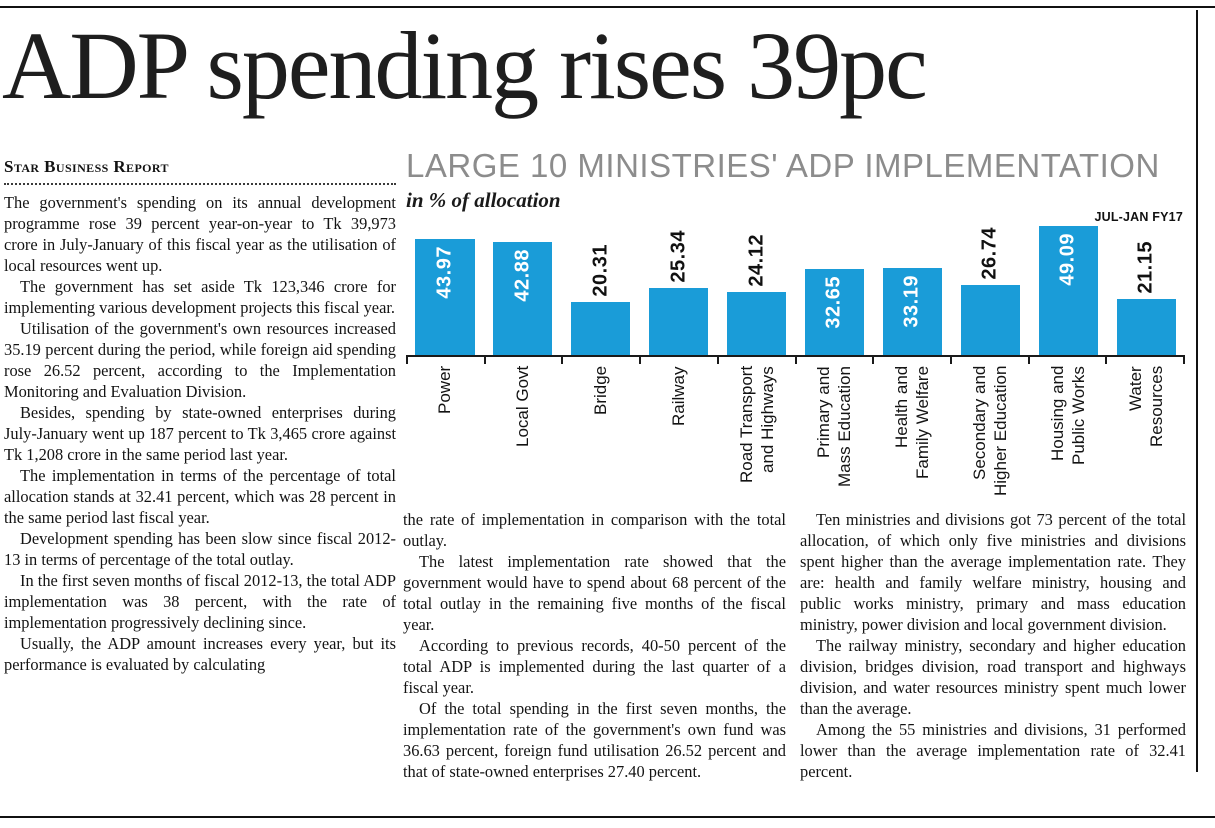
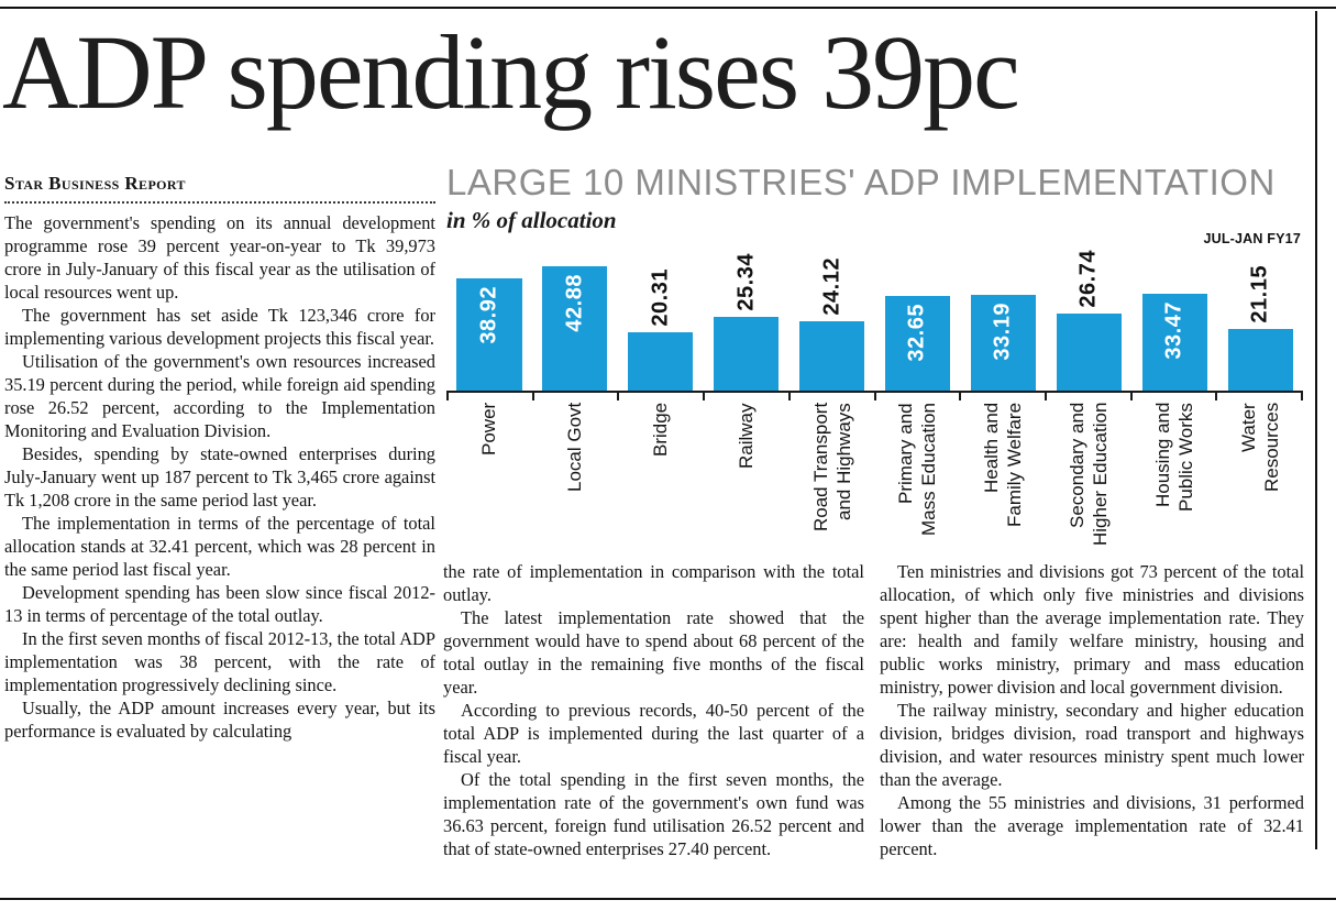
Power: 43.97 -> 38.92
Housing and Public Works: 49.09 -> 33.47
